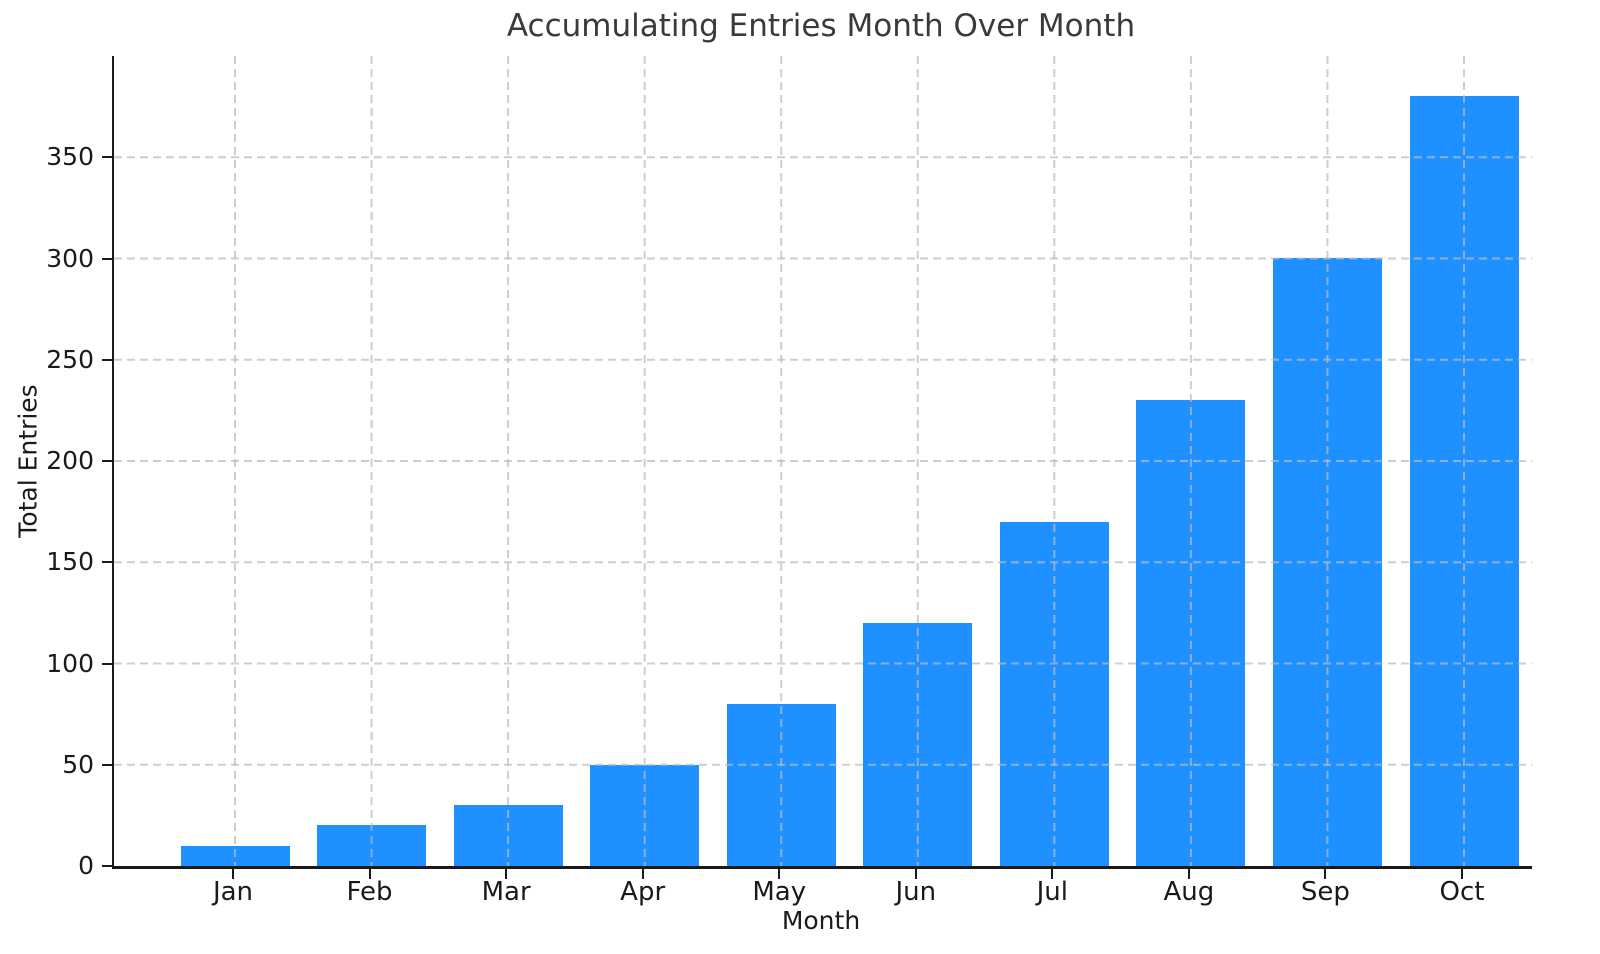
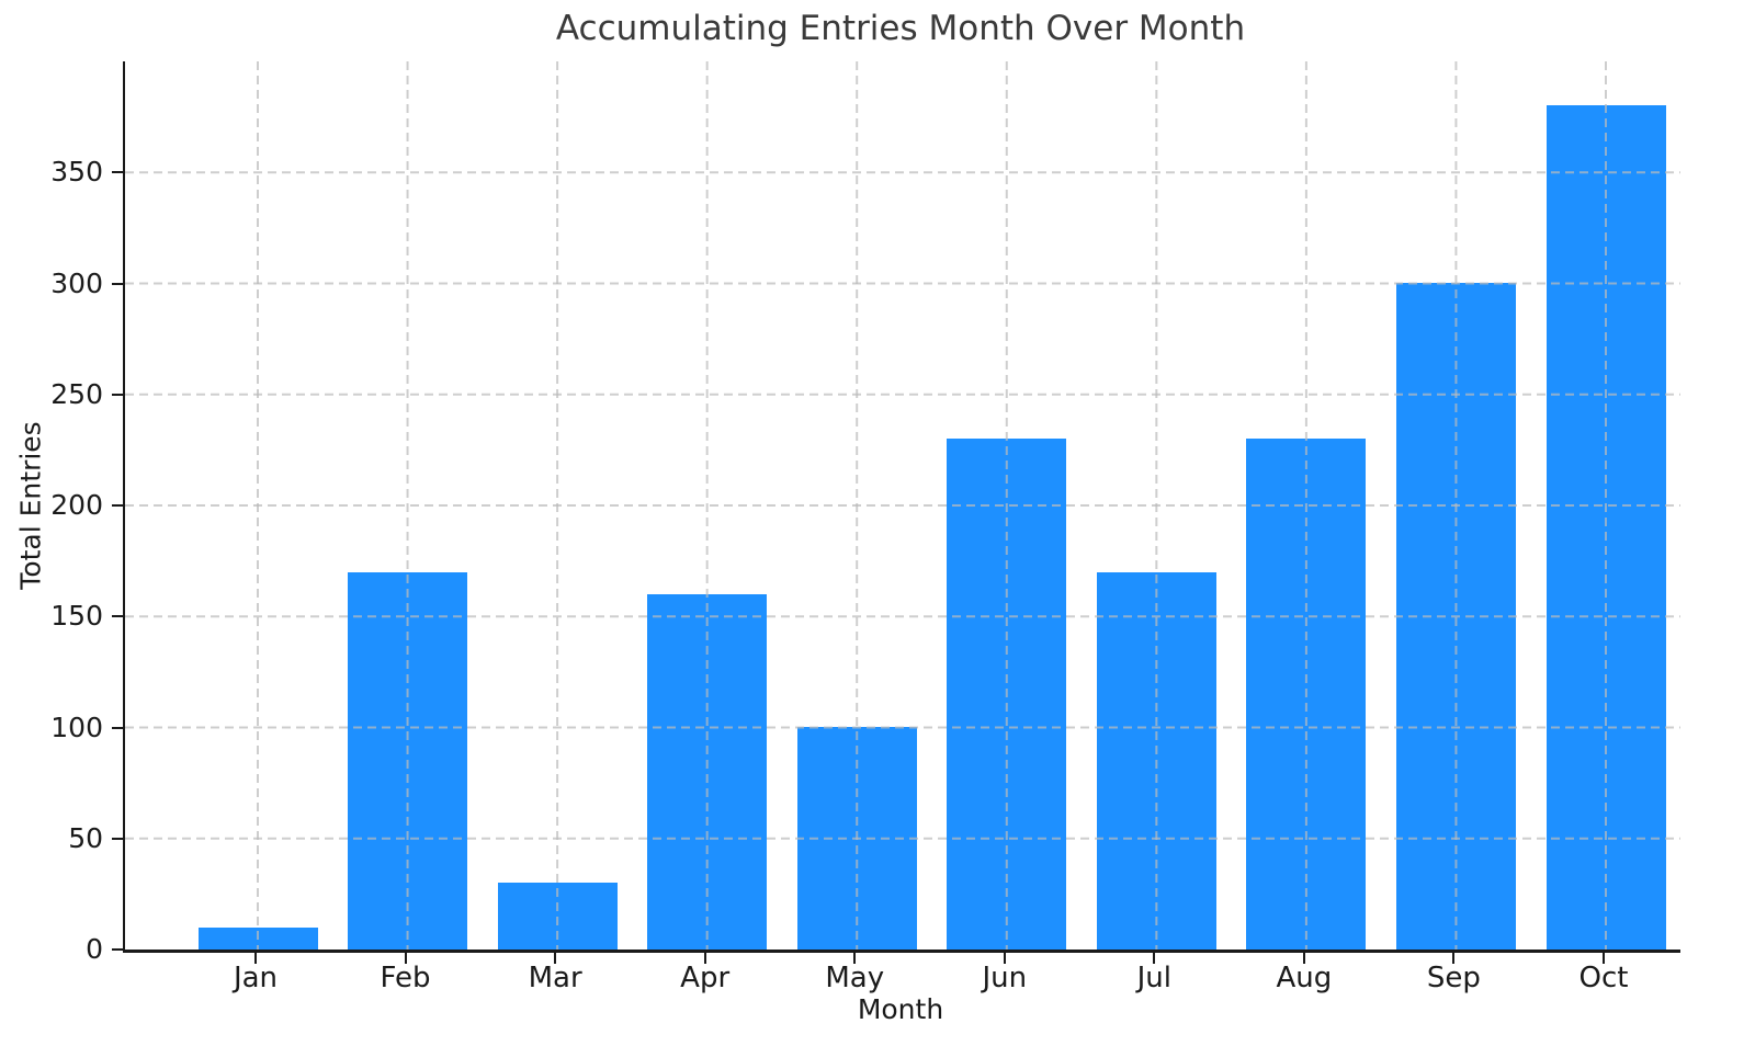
Feb: 20 -> 170
Apr: 50 -> 160
May: 80 -> 100
Jun: 120 -> 230
